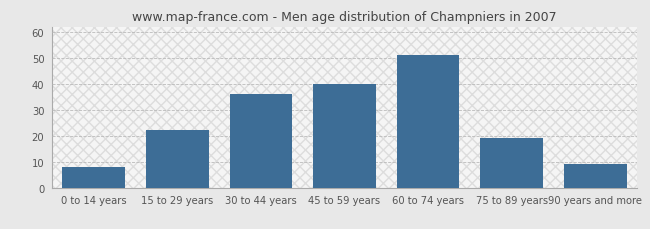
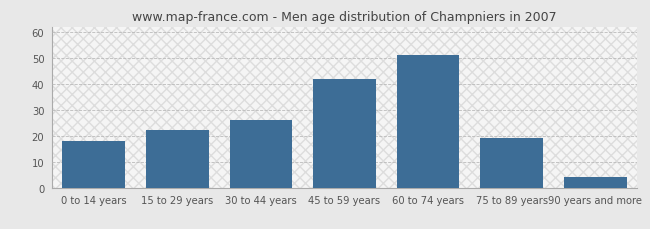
0 to 14 years: 8 -> 18
30 to 44 years: 36 -> 26
45 to 59 years: 40 -> 42
90 years and more: 9 -> 4
